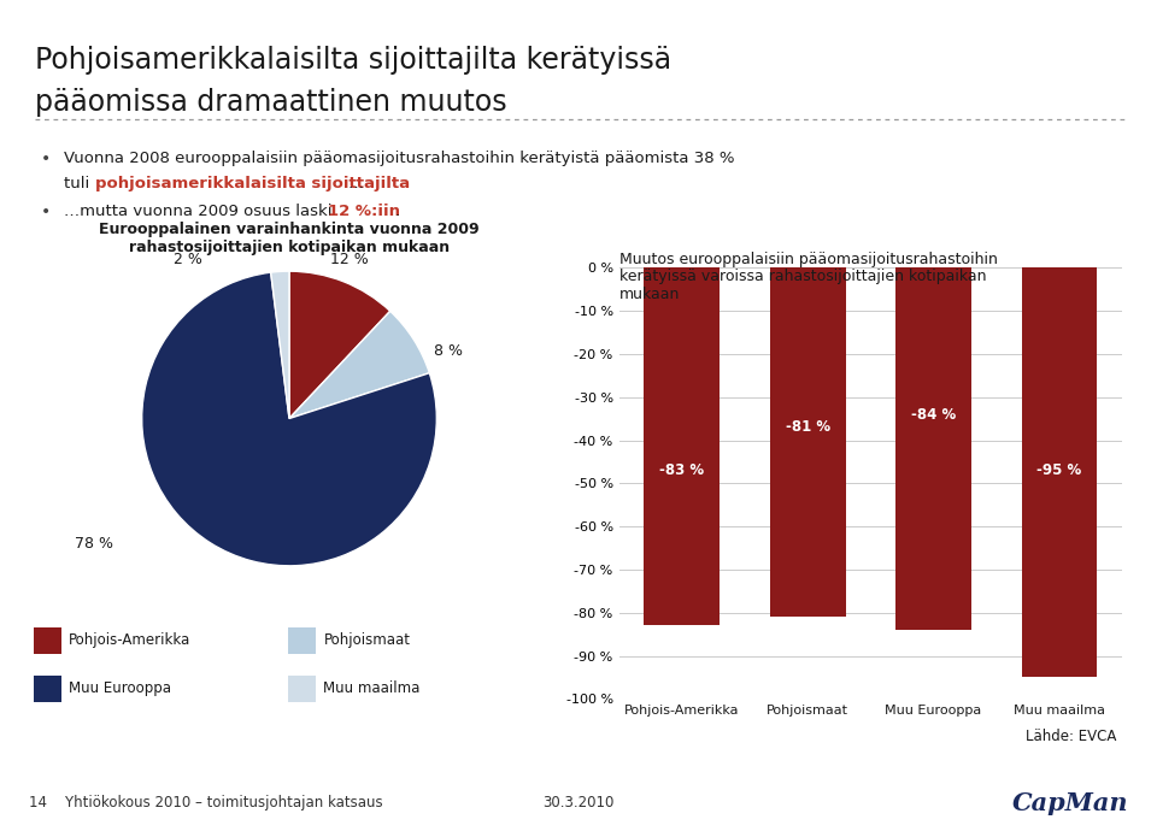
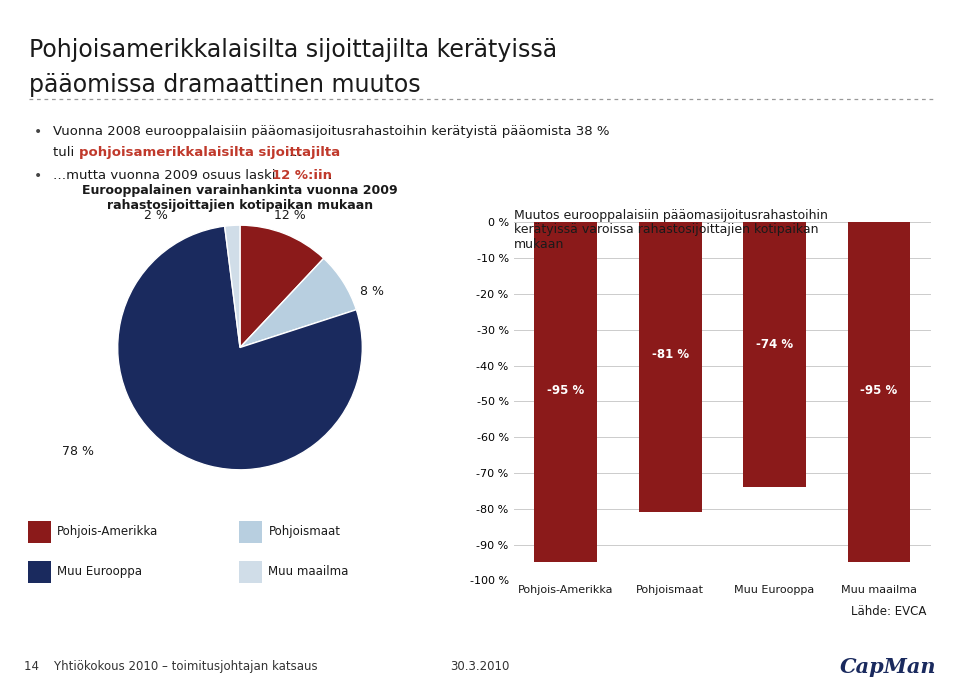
Pohjois-Amerikka: -83 -> -95
Muu Eurooppa: -84 -> -74
